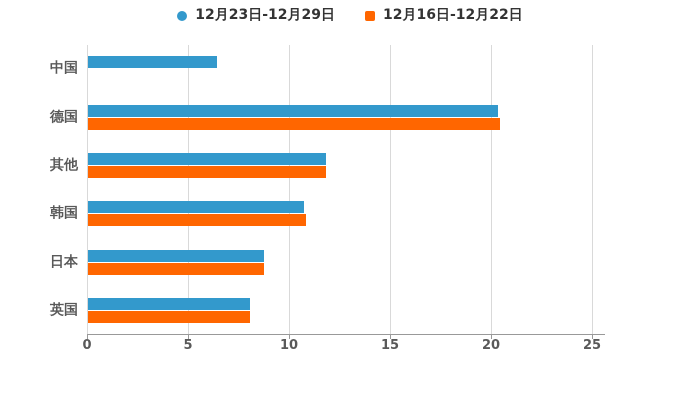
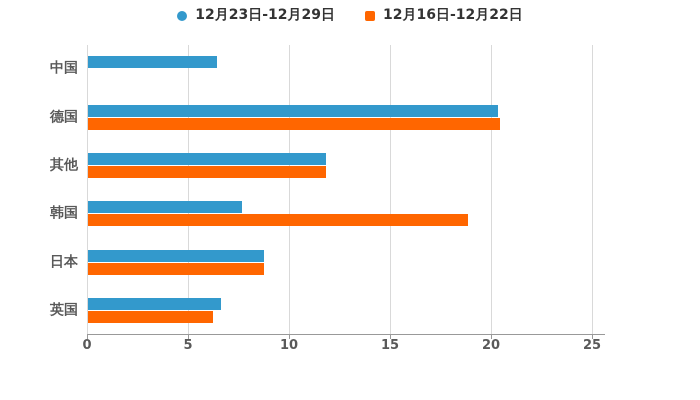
12月23日-12月29日/韩国: 10.7 -> 7.6
12月16日-12月22日/韩国: 10.8 -> 18.8
12月23日-12月29日/英国: 8.0 -> 6.6
12月16日-12月22日/英国: 8.0 -> 6.2
